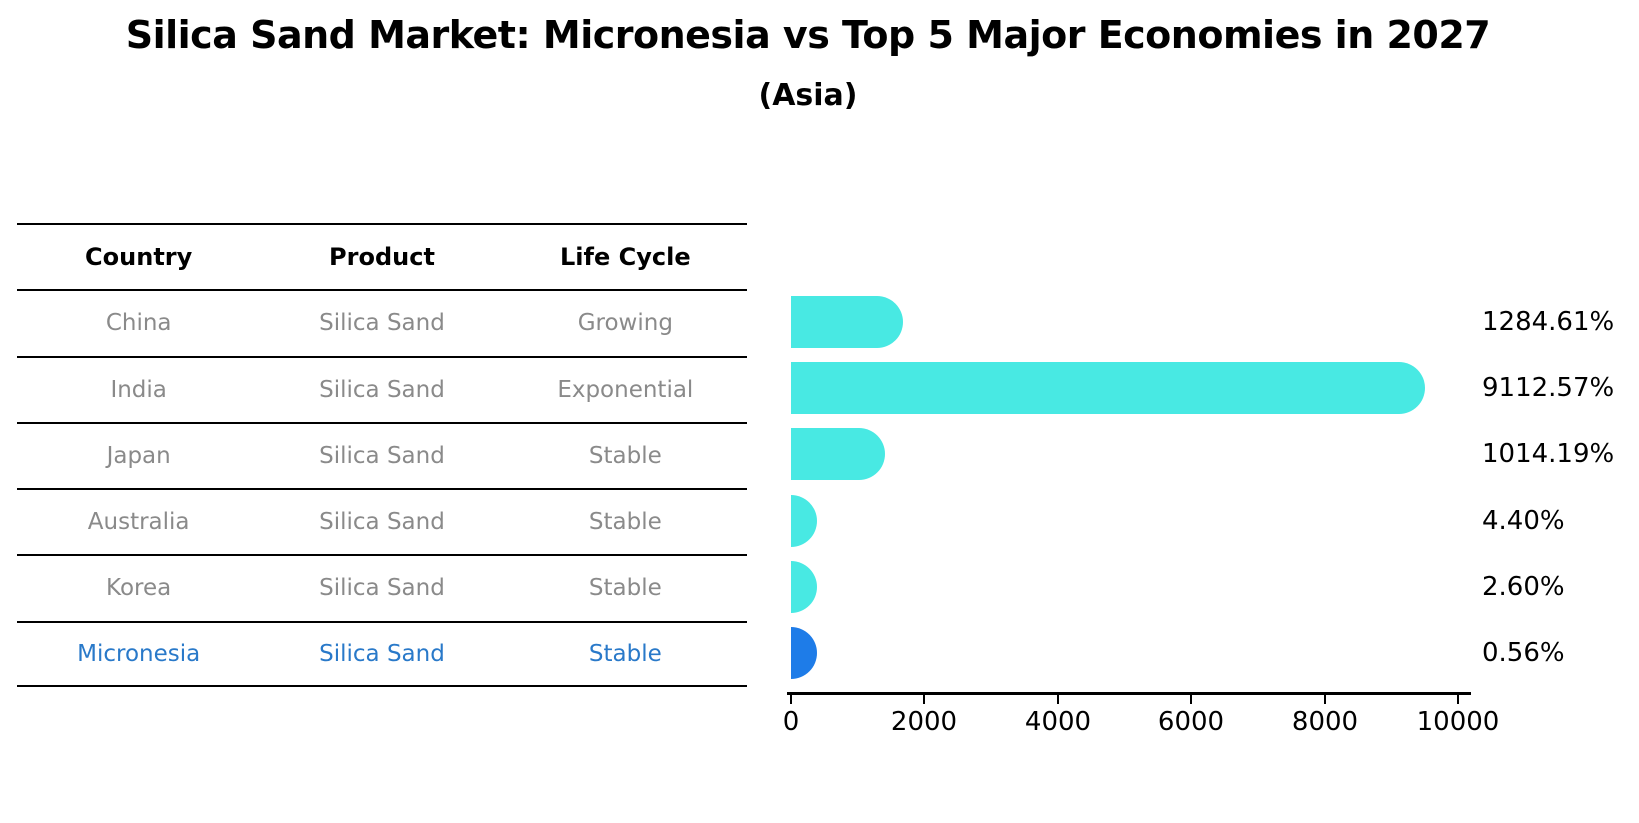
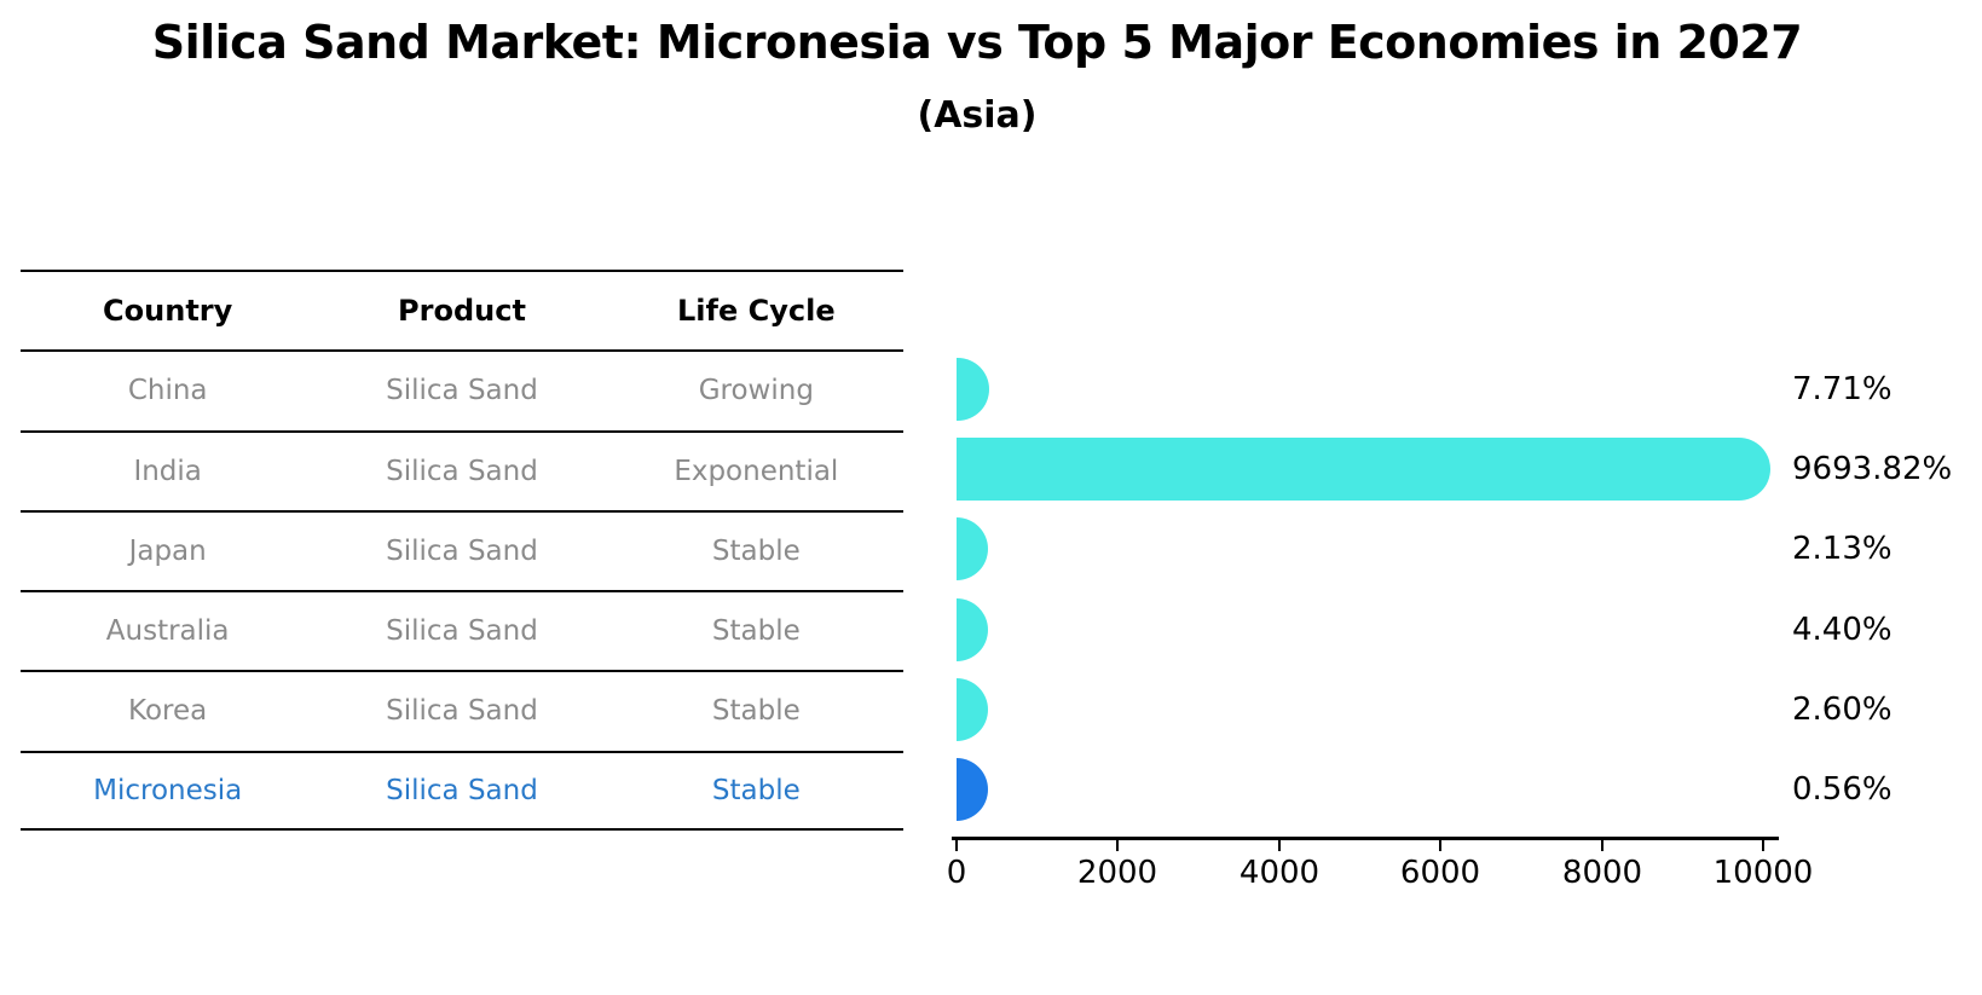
China: 1284.61% -> 7.71%
India: 9112.57% -> 9693.82%
Japan: 1014.19% -> 2.13%
